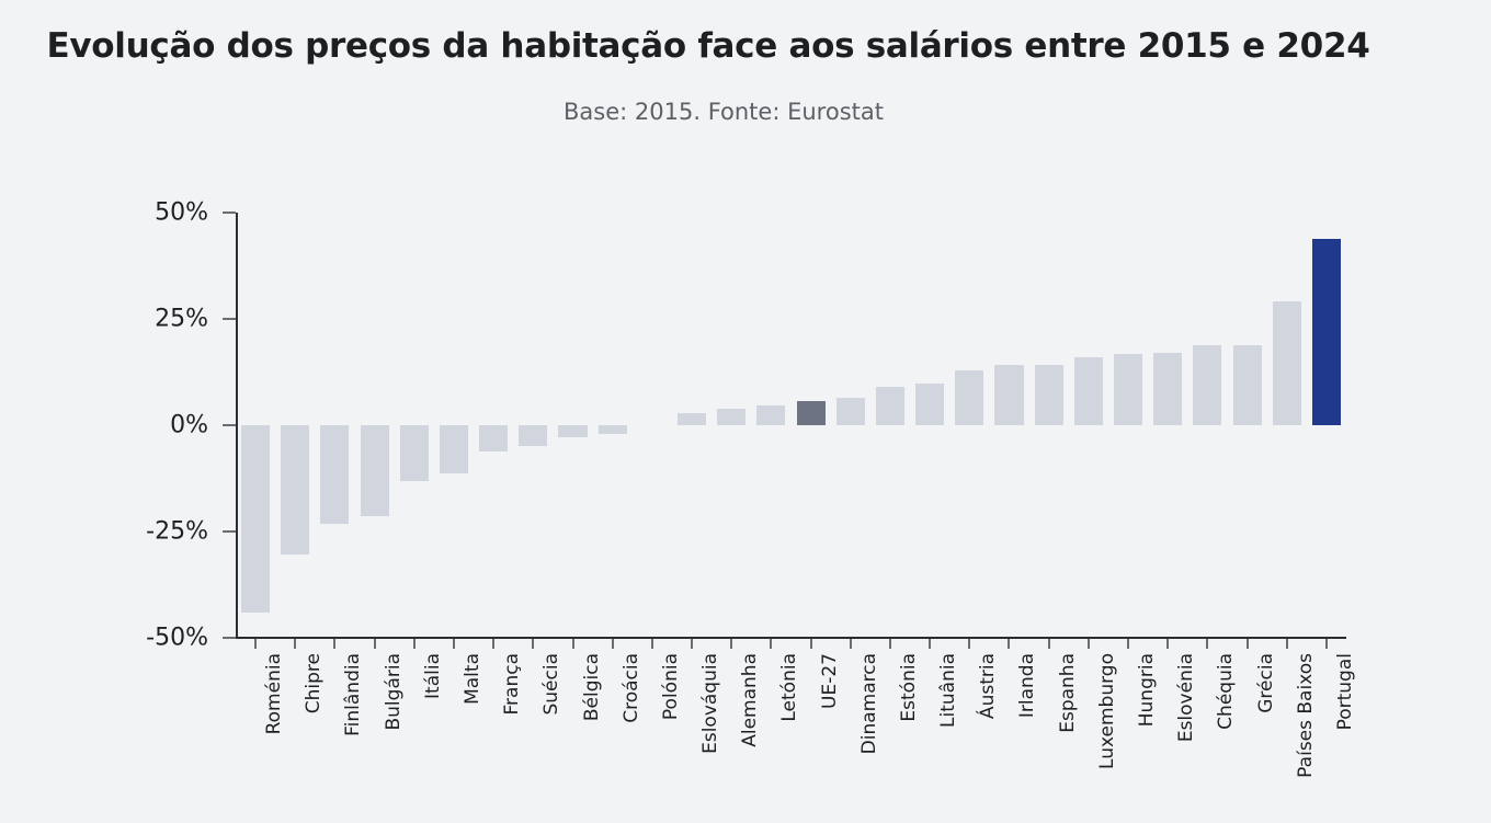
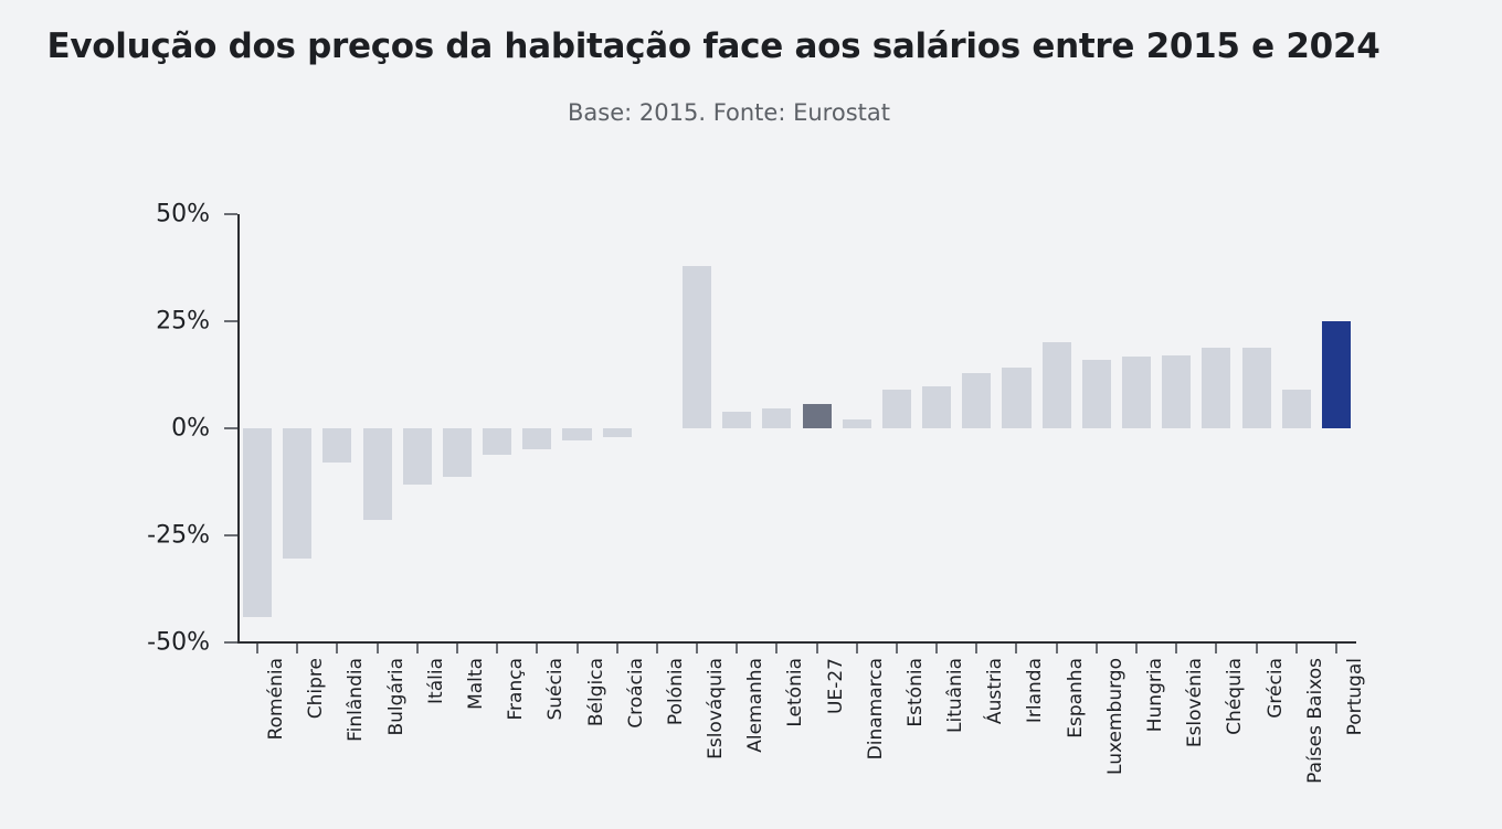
Finlândia: -23% -> -8%
Eslováquia: 3% -> 38%
Dinamarca: 6% -> 2%
Espanha: 14% -> 20%
Países Baixos: 29% -> 9%
Portugal: 44% -> 25%
